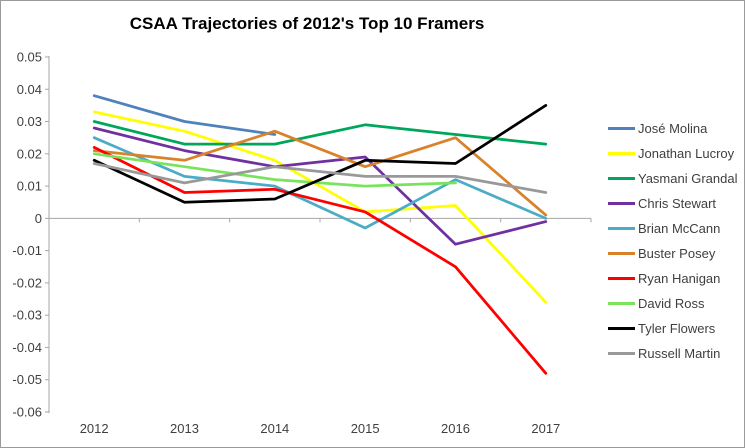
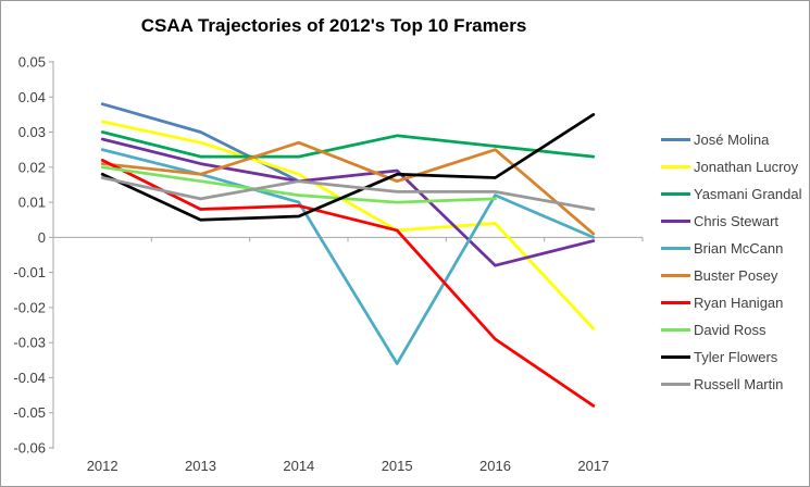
Brian McCann/2013: 0.013 -> 0.018
José Molina/2014: 0.026 -> 0.016
Brian McCann/2015: -0.003 -> -0.036
Ryan Hanigan/2016: -0.015 -> -0.029
